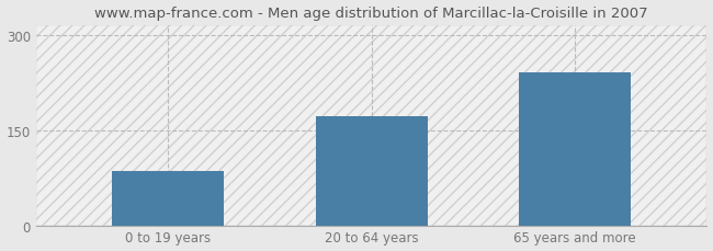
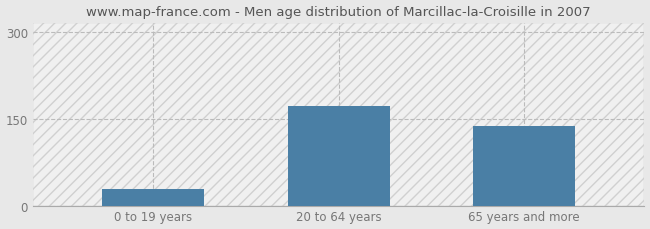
0 to 19 years: 86 -> 28
65 years and more: 240 -> 137
